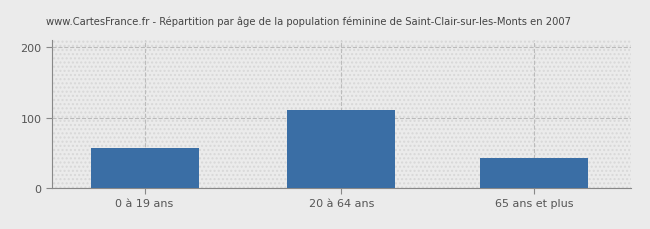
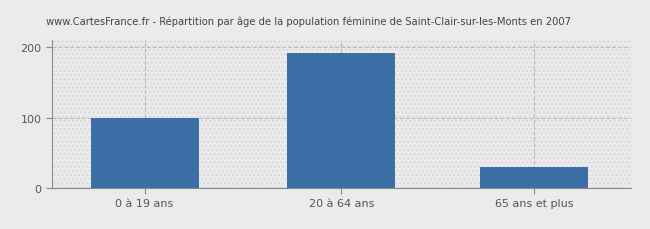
0 à 19 ans: 56 -> 100
20 à 64 ans: 110 -> 192
65 ans et plus: 42 -> 30
